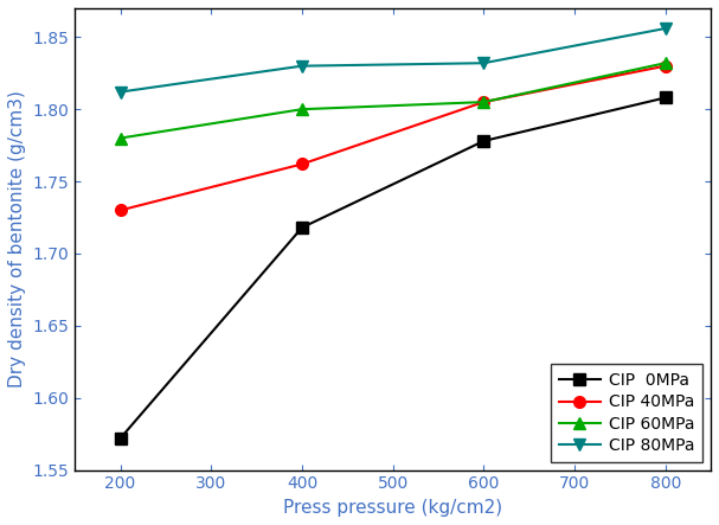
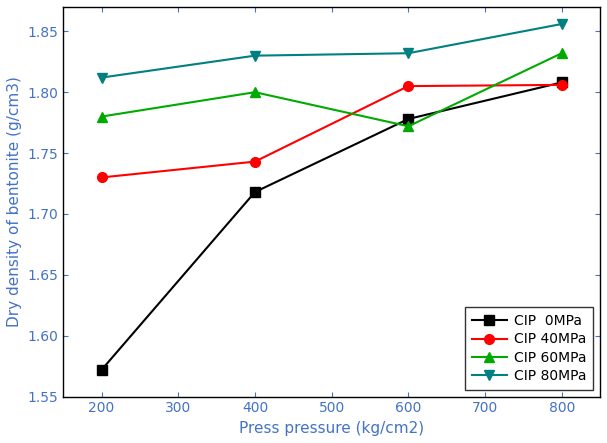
CIP 40MPa/400: 1.762 -> 1.743
CIP 60MPa/600: 1.805 -> 1.772
CIP 40MPa/800: 1.830 -> 1.806
